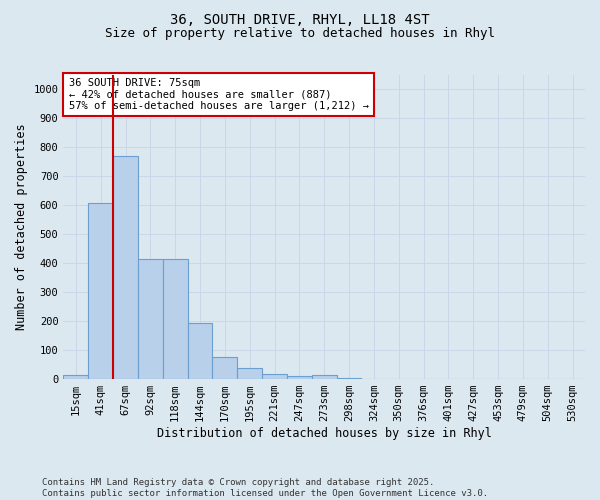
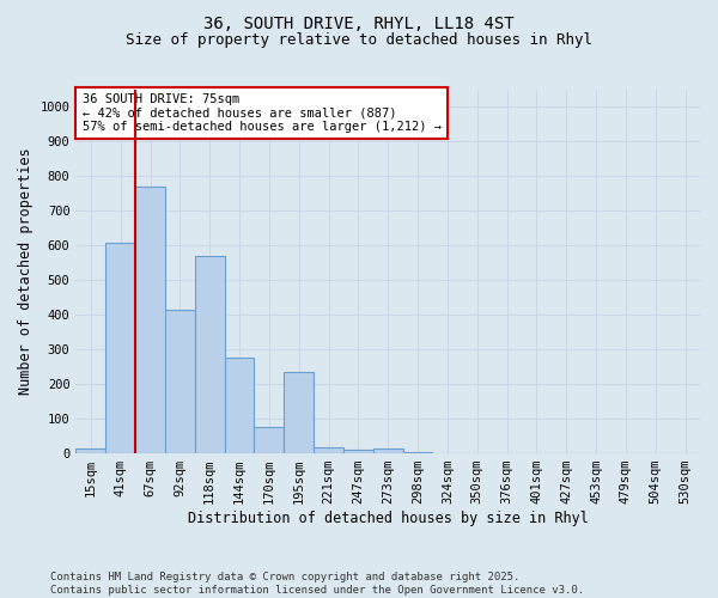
118sqm: 413 -> 570
144sqm: 192 -> 275
195sqm: 37 -> 235
